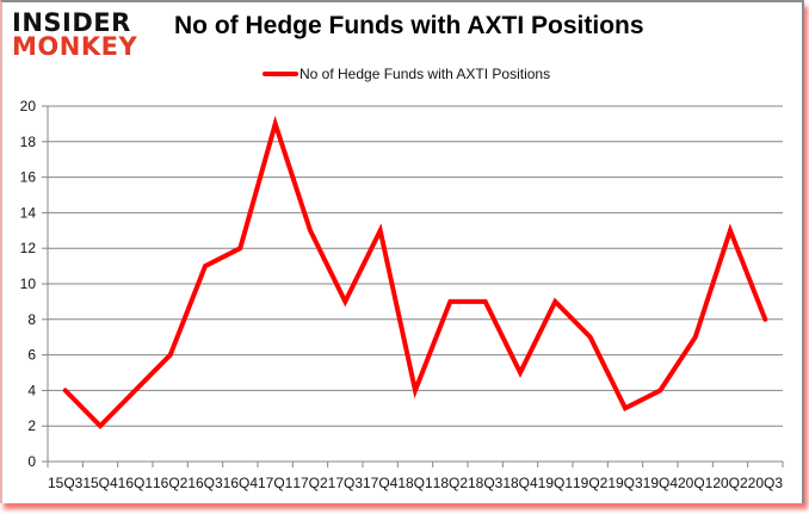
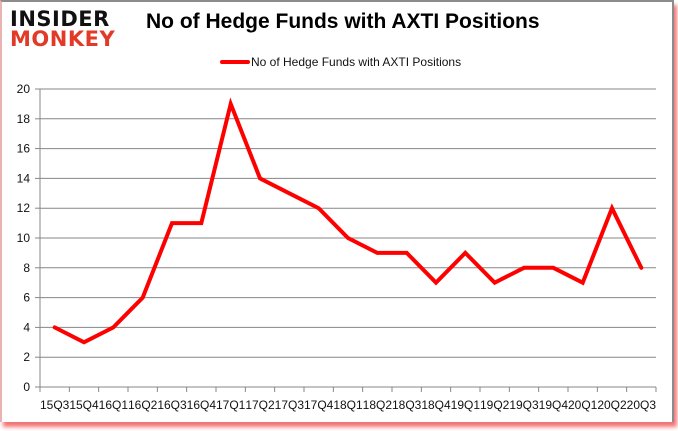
15Q4: 2 -> 3
16Q4: 12 -> 11
17Q2: 13 -> 14
17Q3: 9 -> 13
17Q4: 13 -> 12
18Q1: 4 -> 10
18Q4: 5 -> 7
19Q3: 3 -> 8
19Q4: 4 -> 8
20Q2: 13 -> 12
